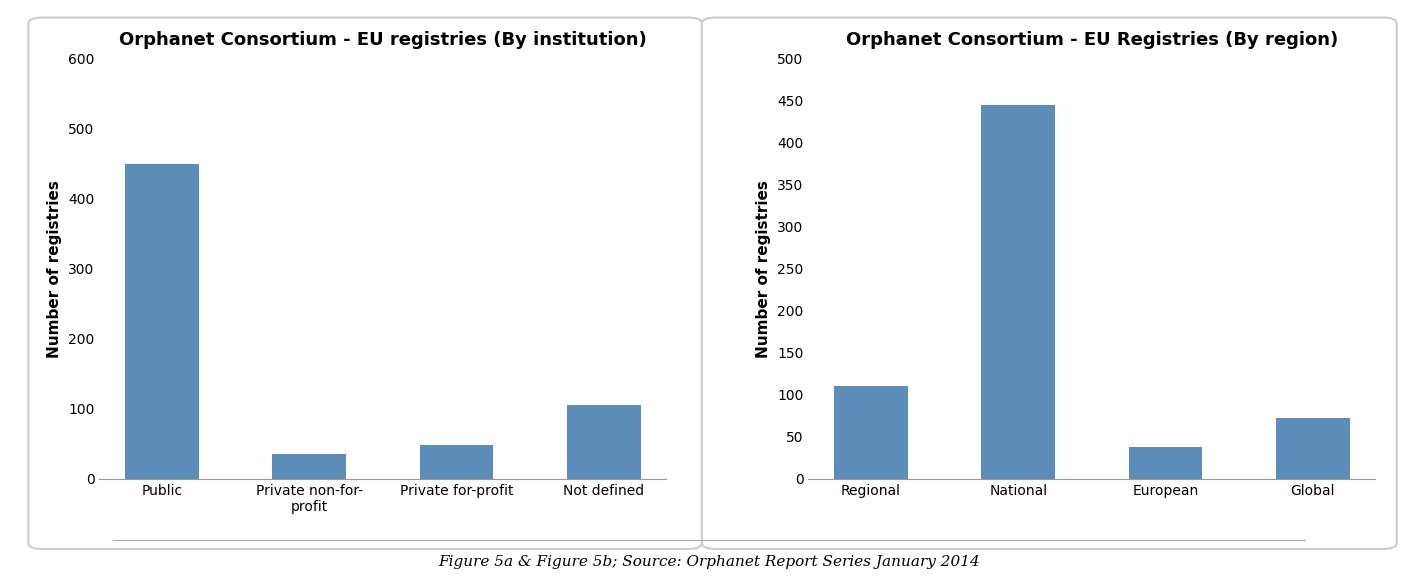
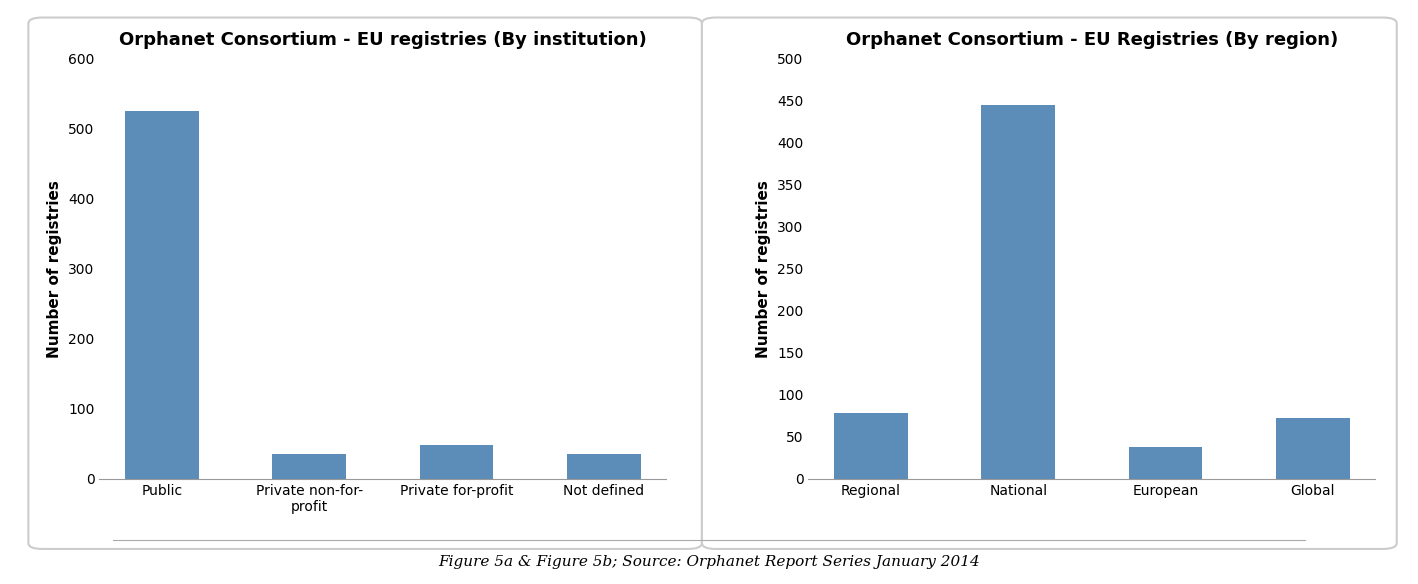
Orphanet Consortium - EU registries (By institution)/Public: 450 -> 525
Orphanet Consortium - EU registries (By institution)/Not defined: 106 -> 35
Orphanet Consortium - EU Registries (By region)/Regional: 110 -> 78
